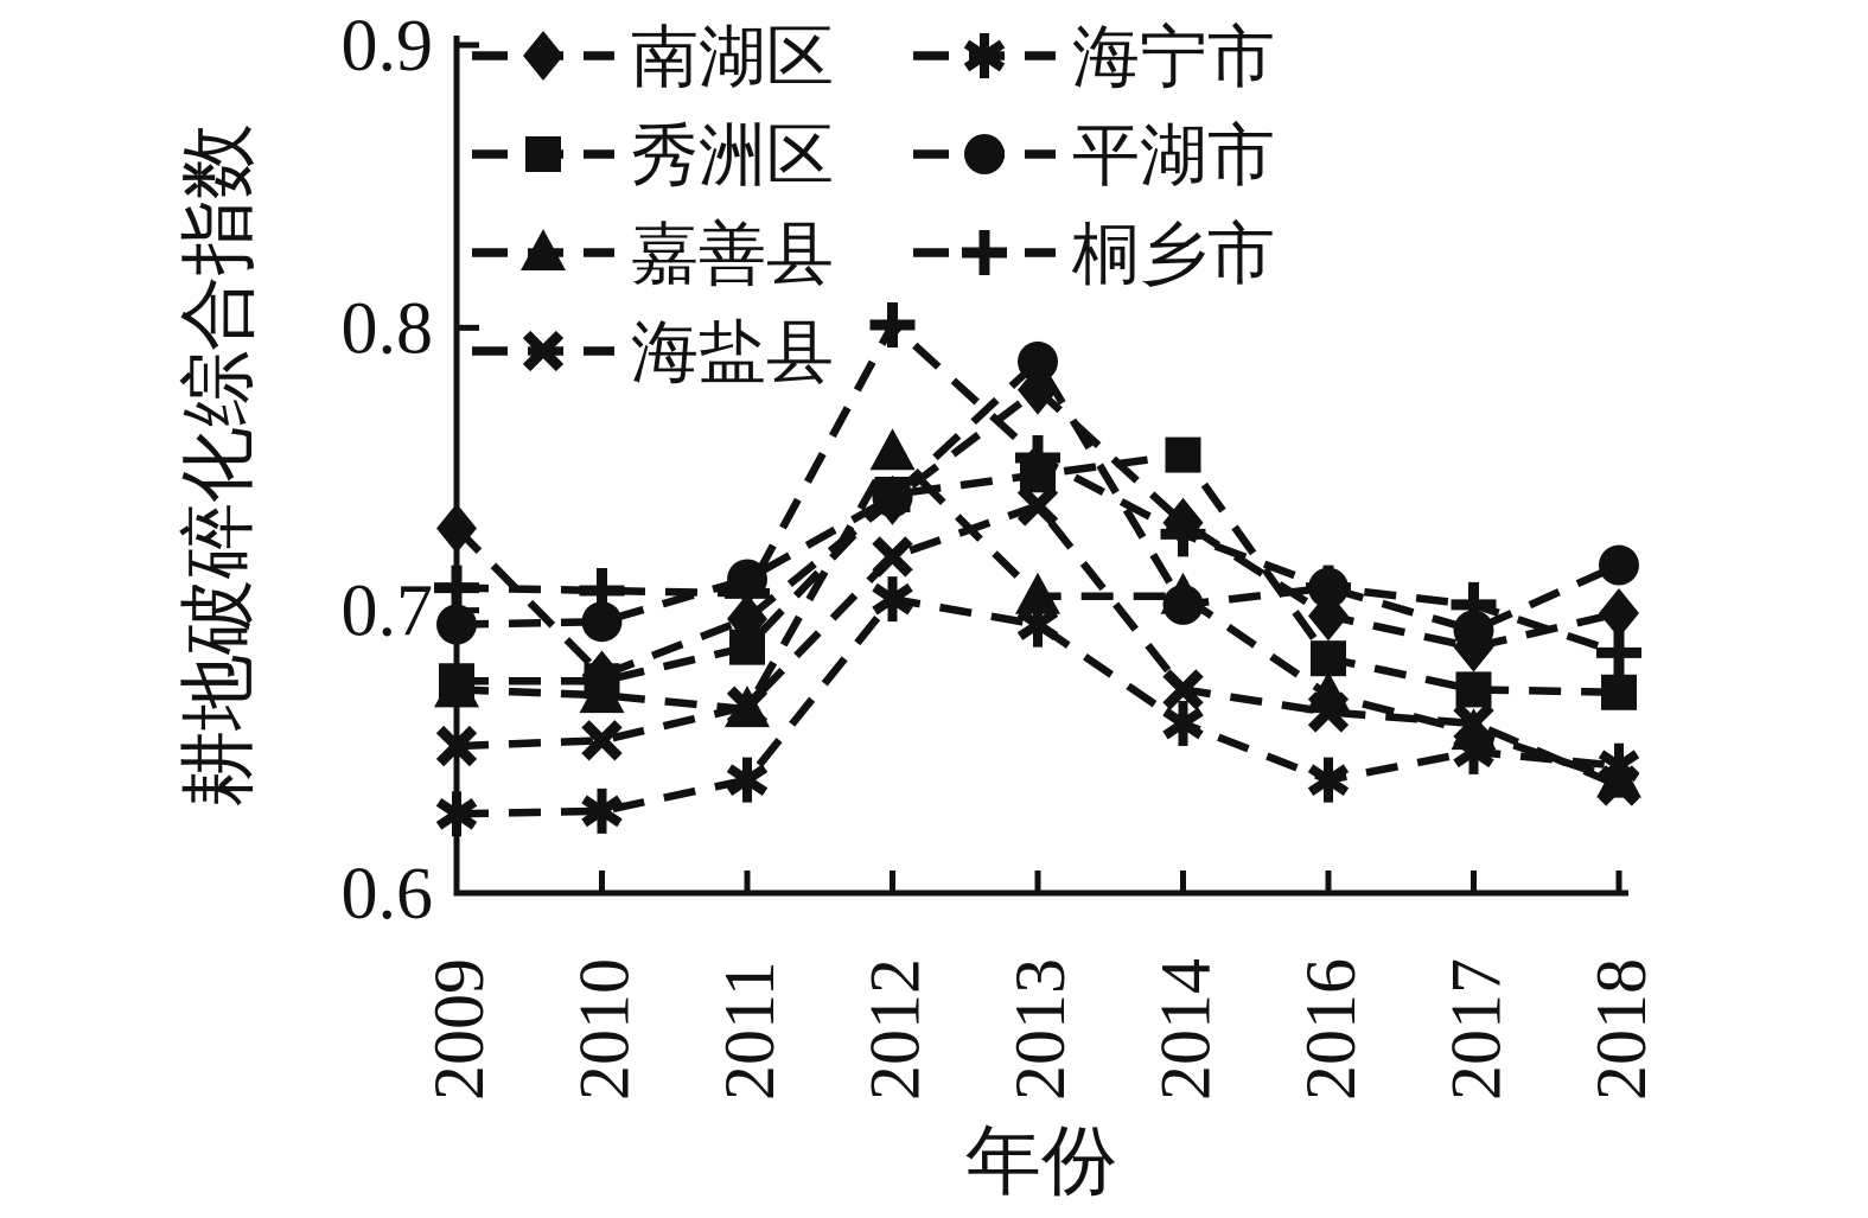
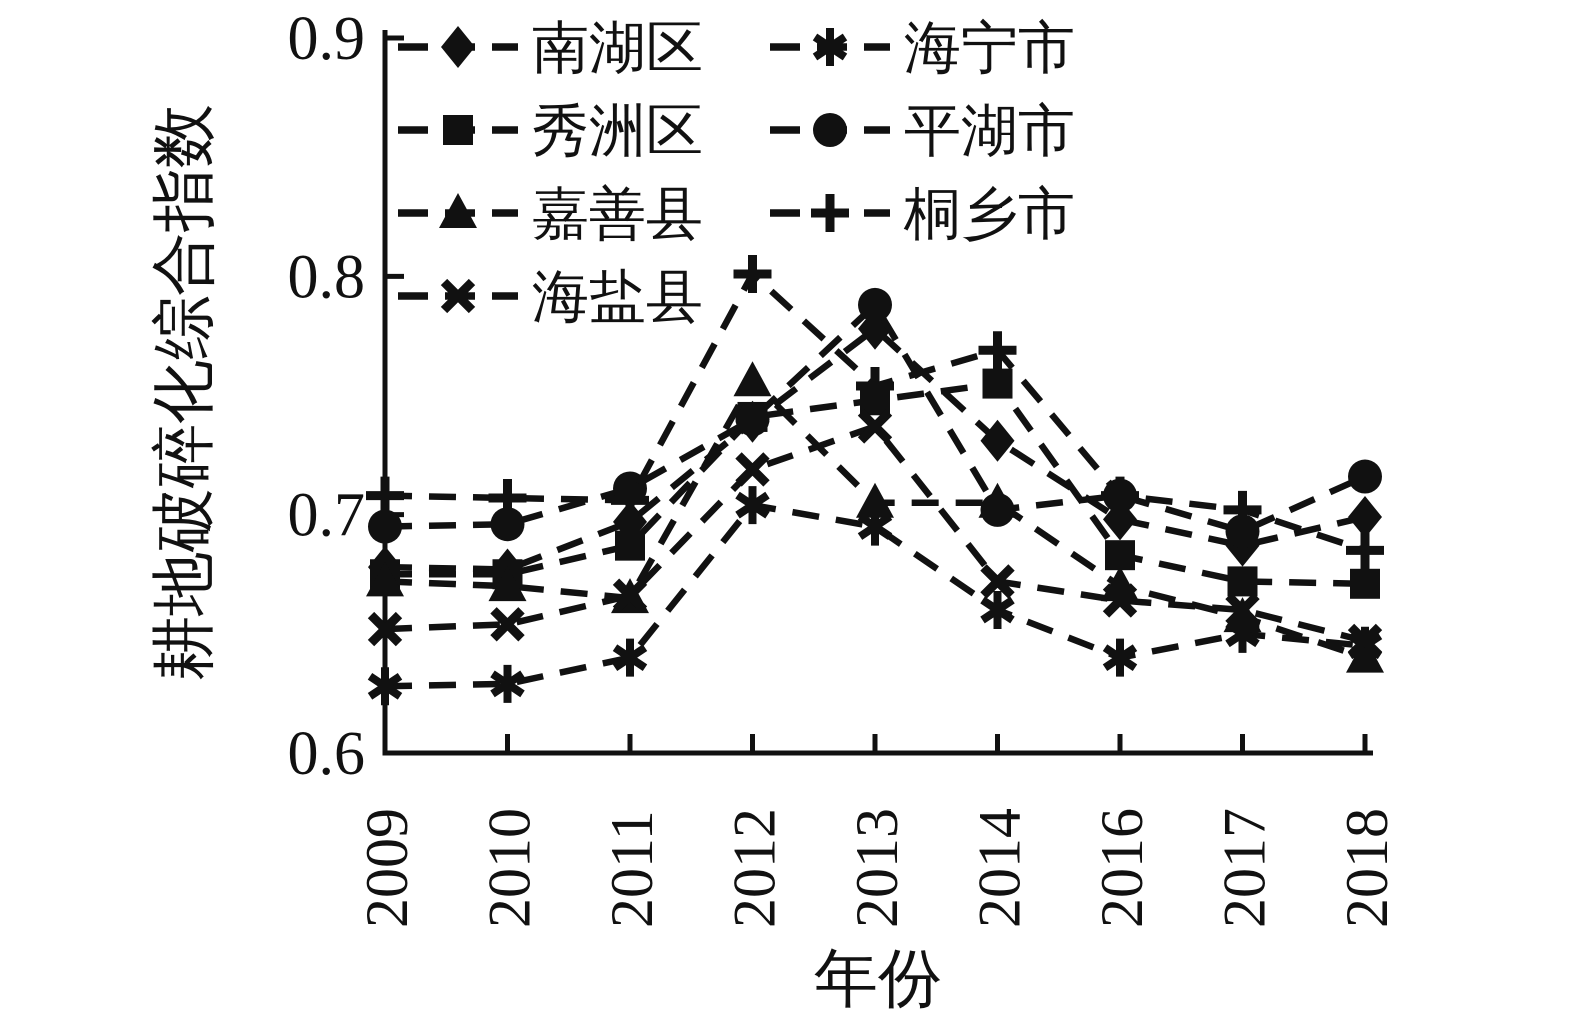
南湖区/2009: 0.729 -> 0.678
桐乡市/2014: 0.727 -> 0.769
海盐县/2018: 0.638 -> 0.647
